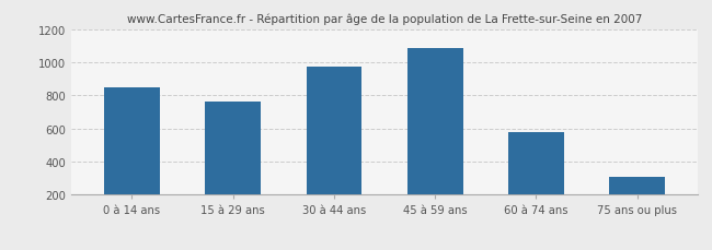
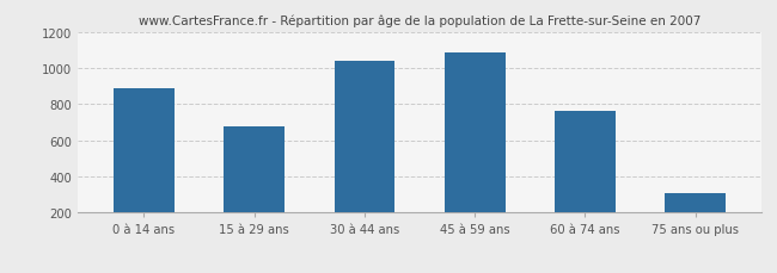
0 à 14 ans: 840 -> 890
15 à 29 ans: 760 -> 680
30 à 44 ans: 980 -> 1040
60 à 74 ans: 580 -> 760
